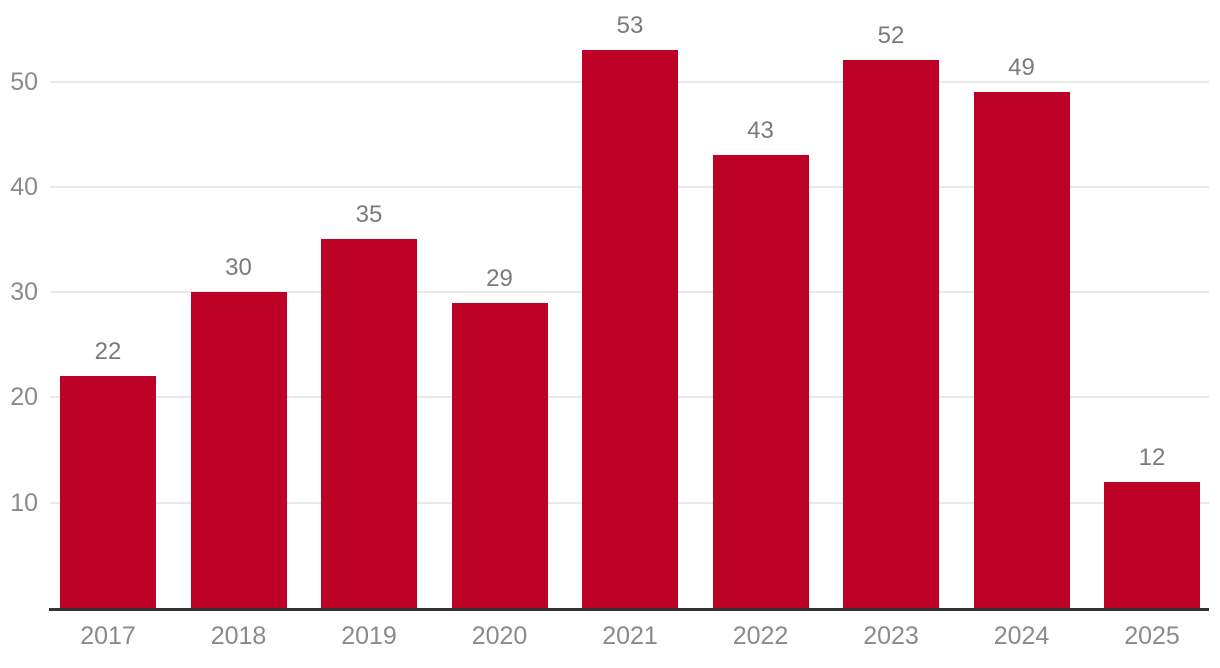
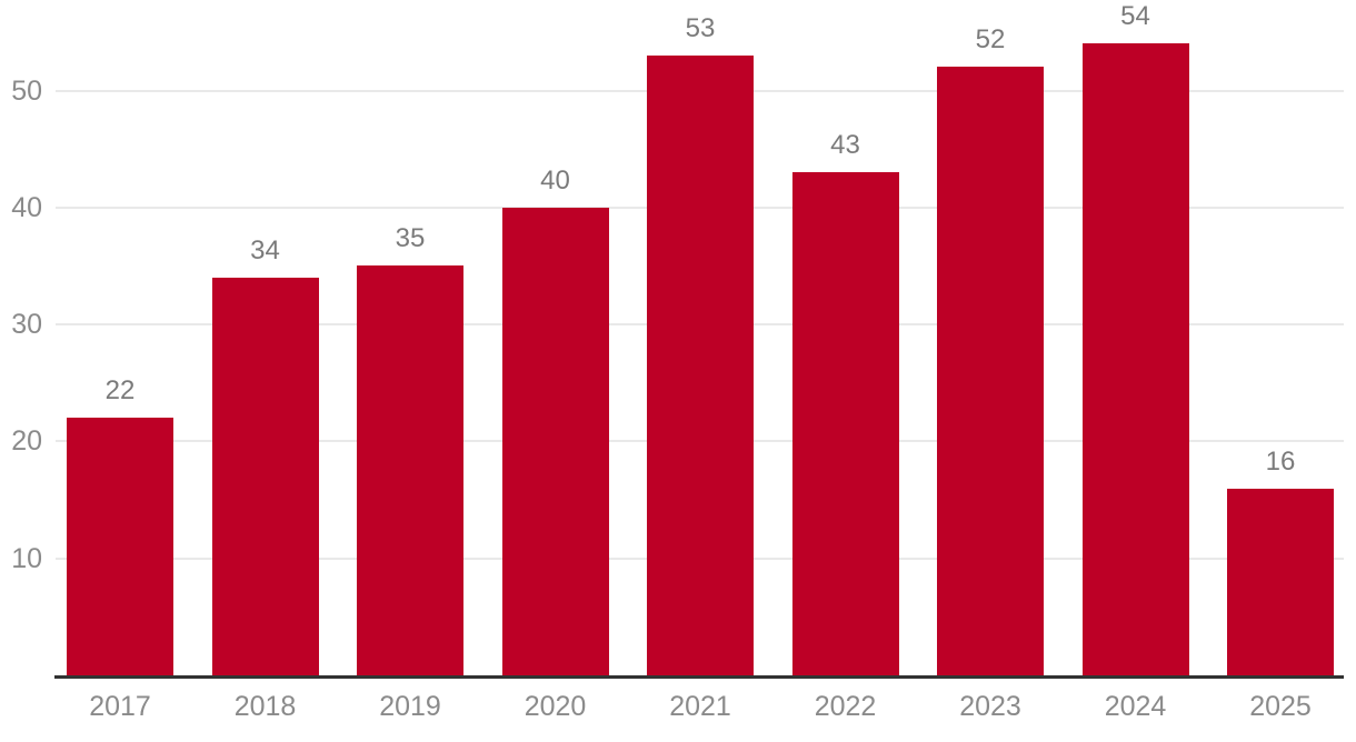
2018: 30 -> 34
2020: 29 -> 40
2024: 49 -> 54
2025: 12 -> 16
